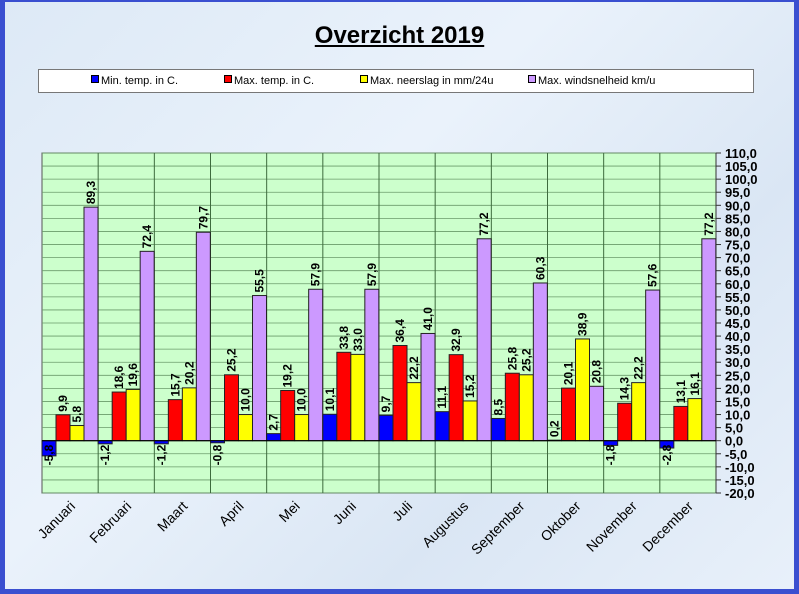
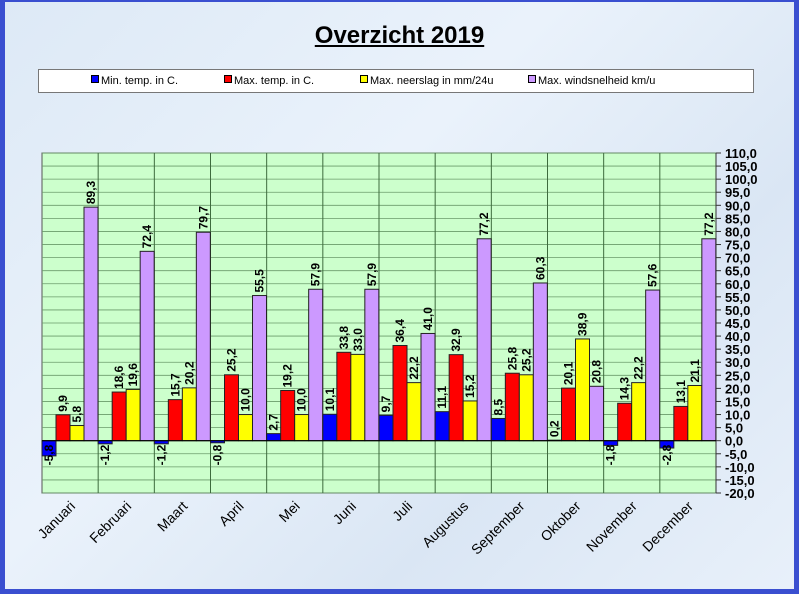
Max. neerslag in mm/24u/December: 16,1 -> 21,1
